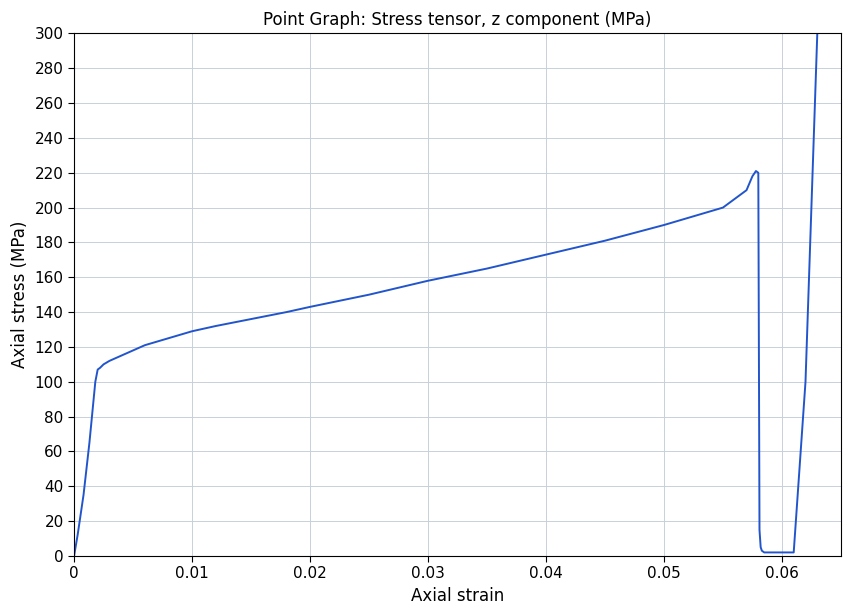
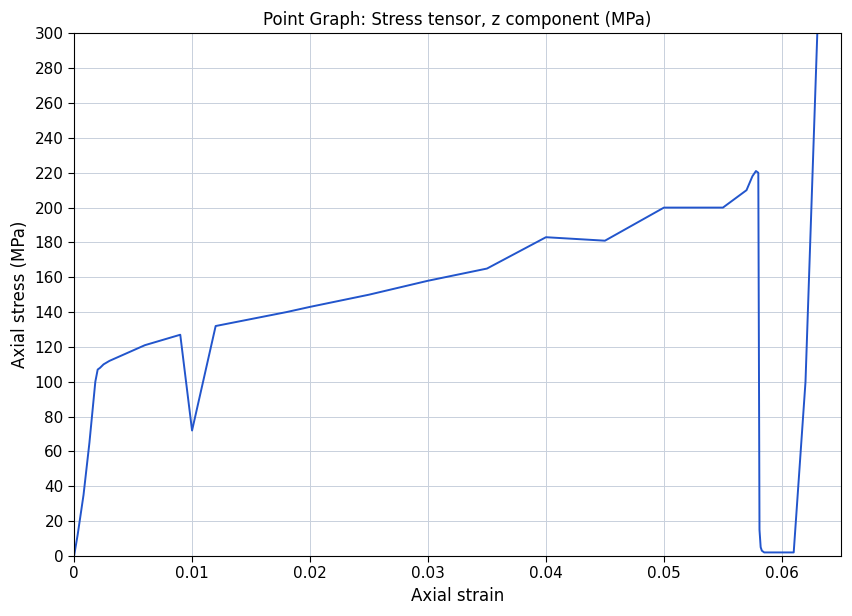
0.01: 129 -> 72
0.04: 173 -> 183
0.05: 190 -> 200
